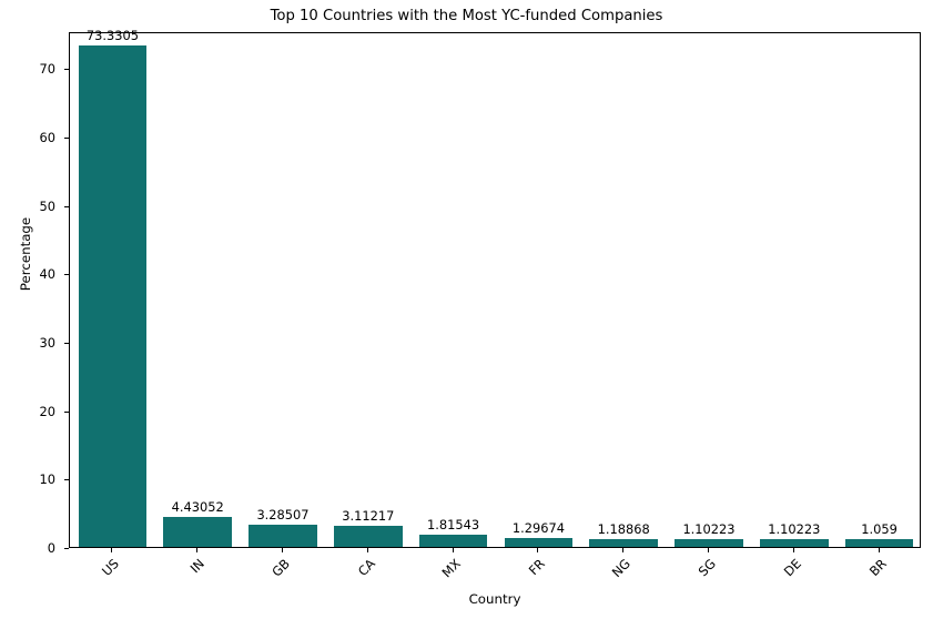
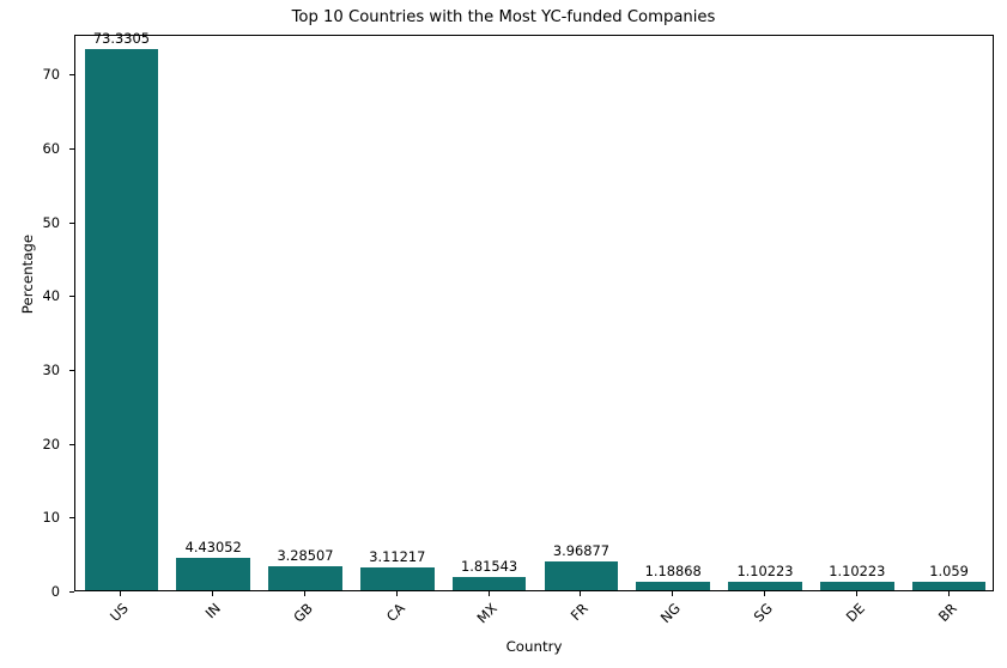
FR: 1.29674 -> 3.96877
